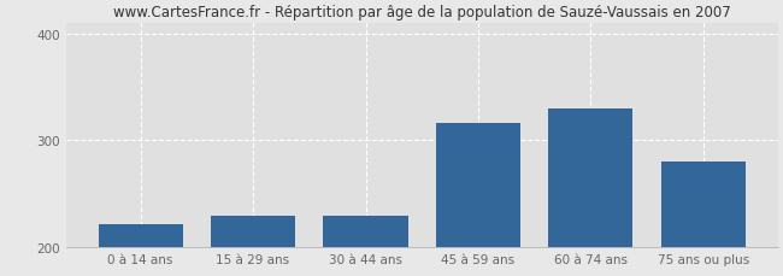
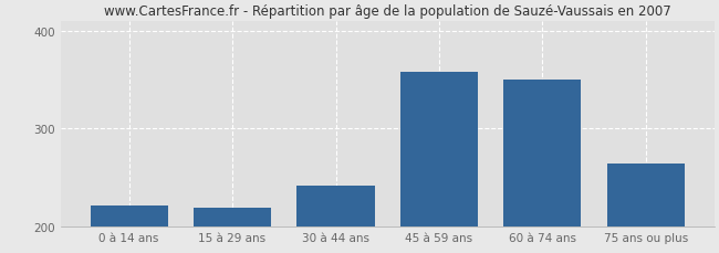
15 à 29 ans: 230 -> 220
30 à 44 ans: 230 -> 242
45 à 59 ans: 316 -> 358
60 à 74 ans: 330 -> 350
75 ans ou plus: 280 -> 265
